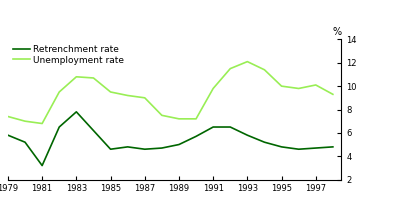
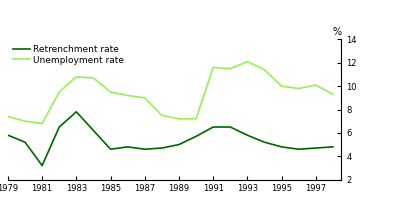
Unemployment rate/1991: 9.8 -> 11.6
